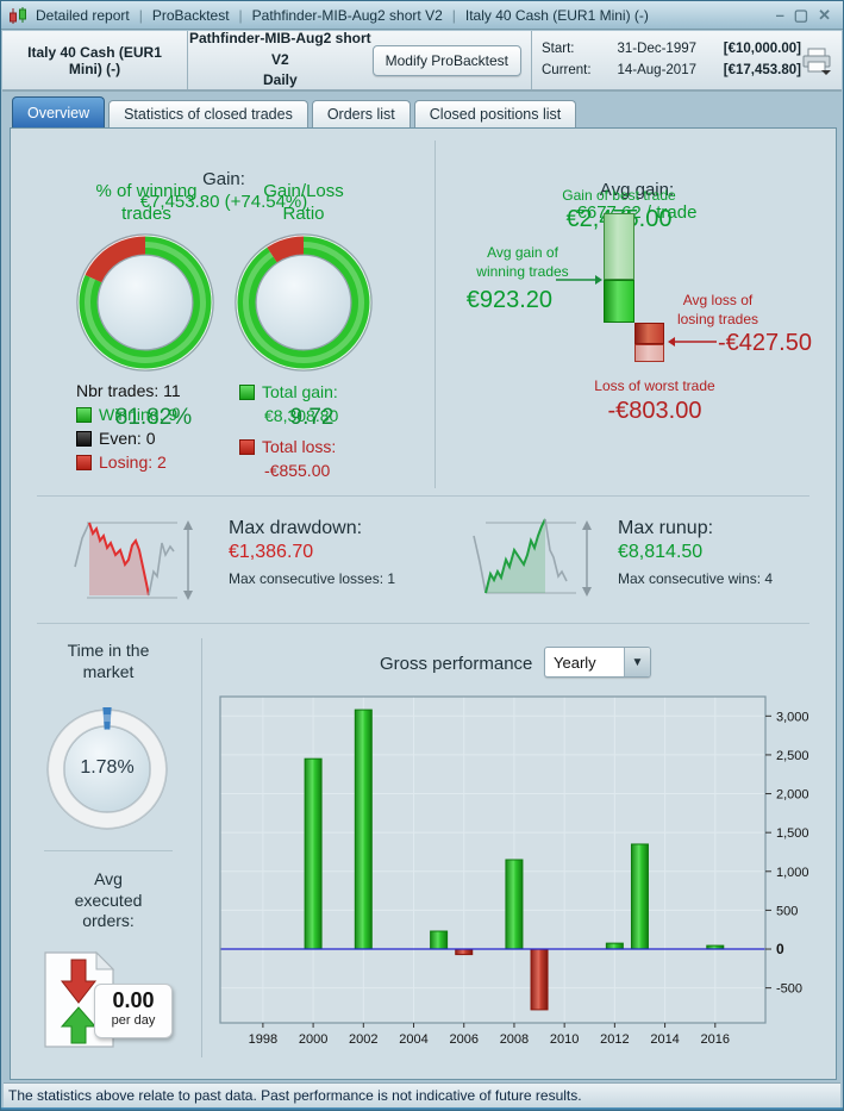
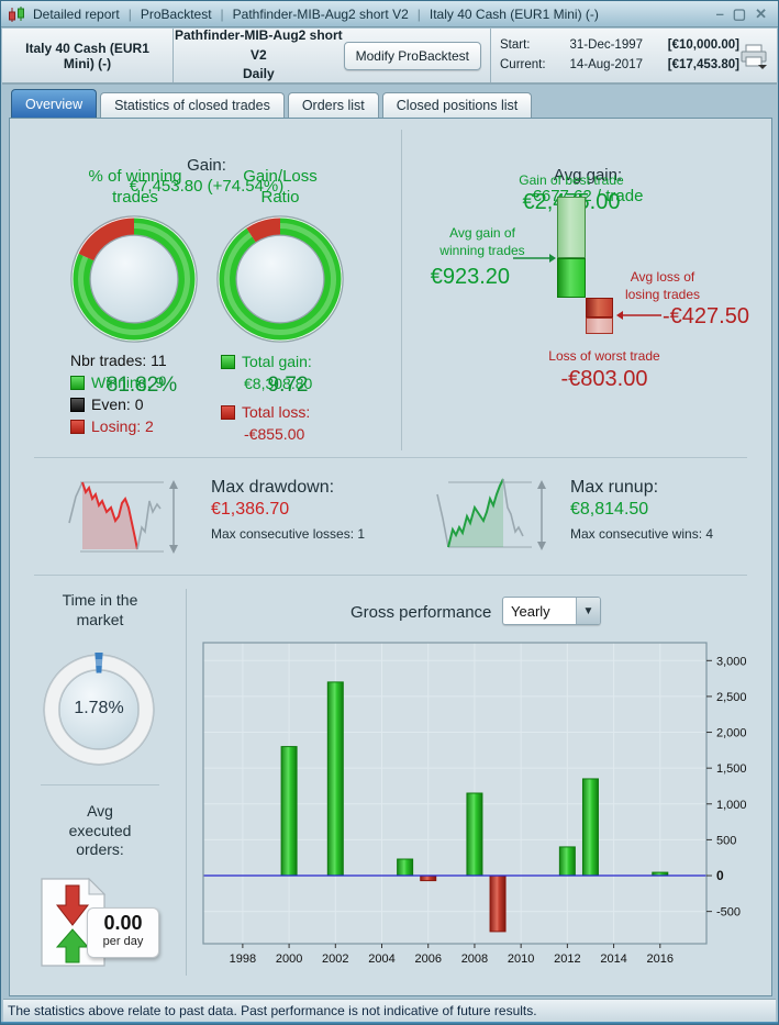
2000: 2400 -> 1800
2002: 3100 -> 2700
2012: 100 -> 400
